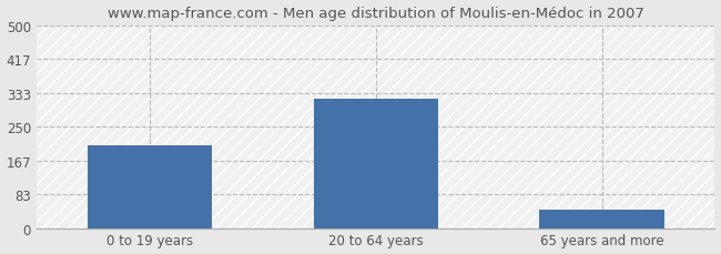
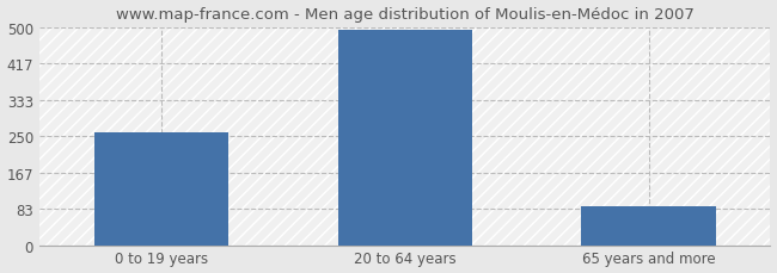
0 to 19 years: 205 -> 258
20 to 64 years: 320 -> 493
65 years and more: 45 -> 90
